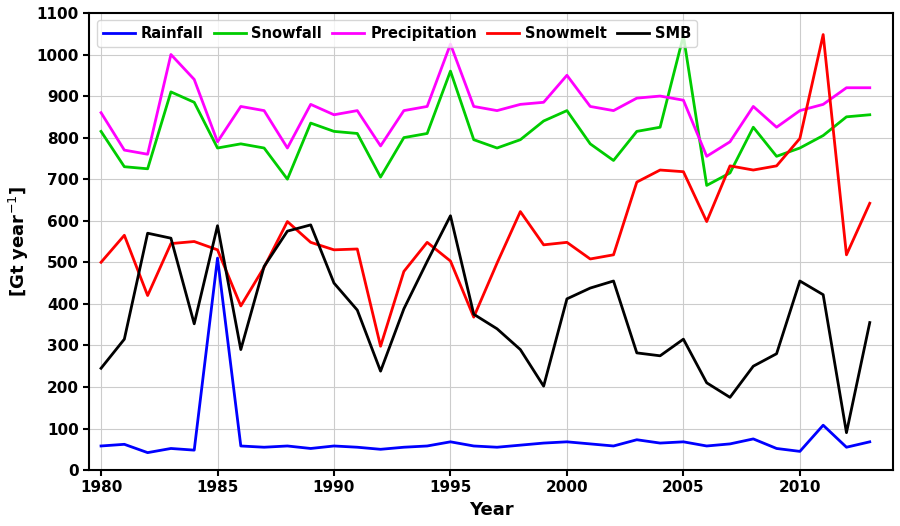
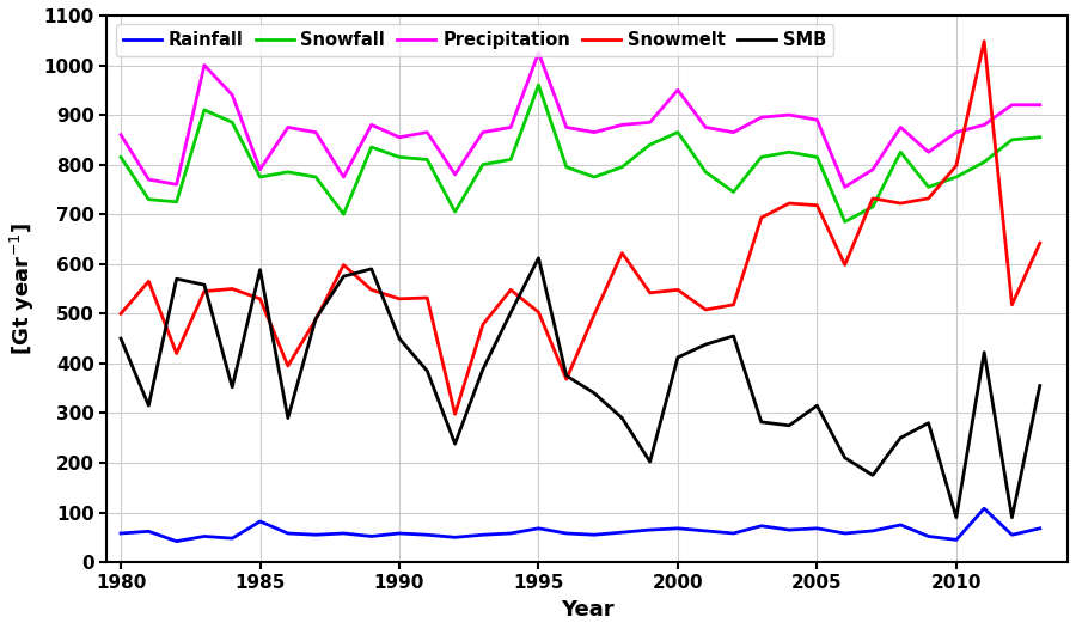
SMB/1980: 245 -> 450
Rainfall/1985: 510 -> 82
Snowfall/2005: 1045 -> 815
SMB/2010: 455 -> 90
